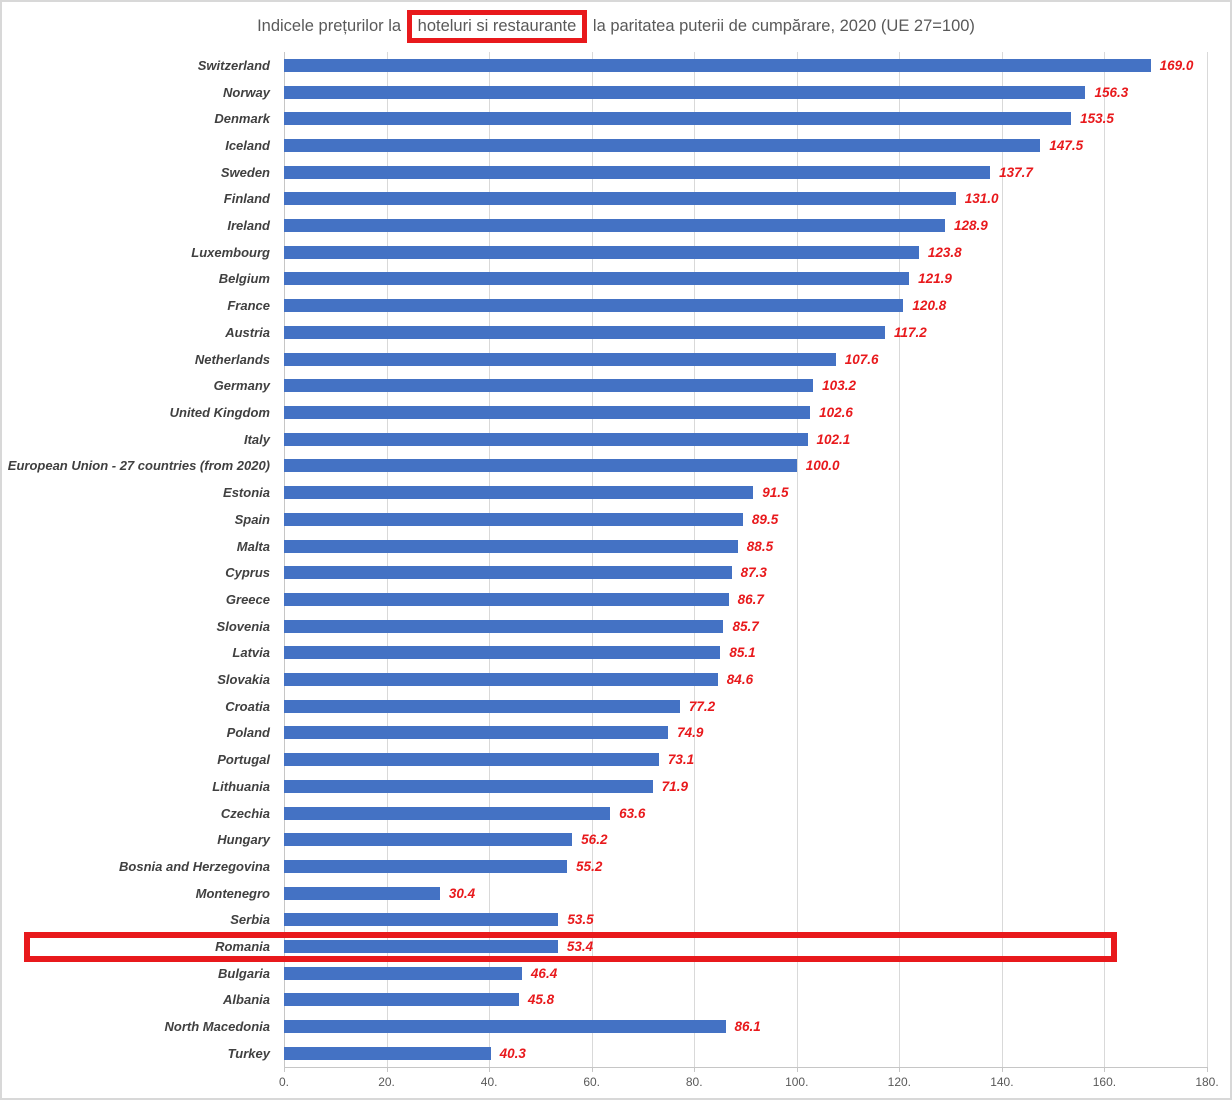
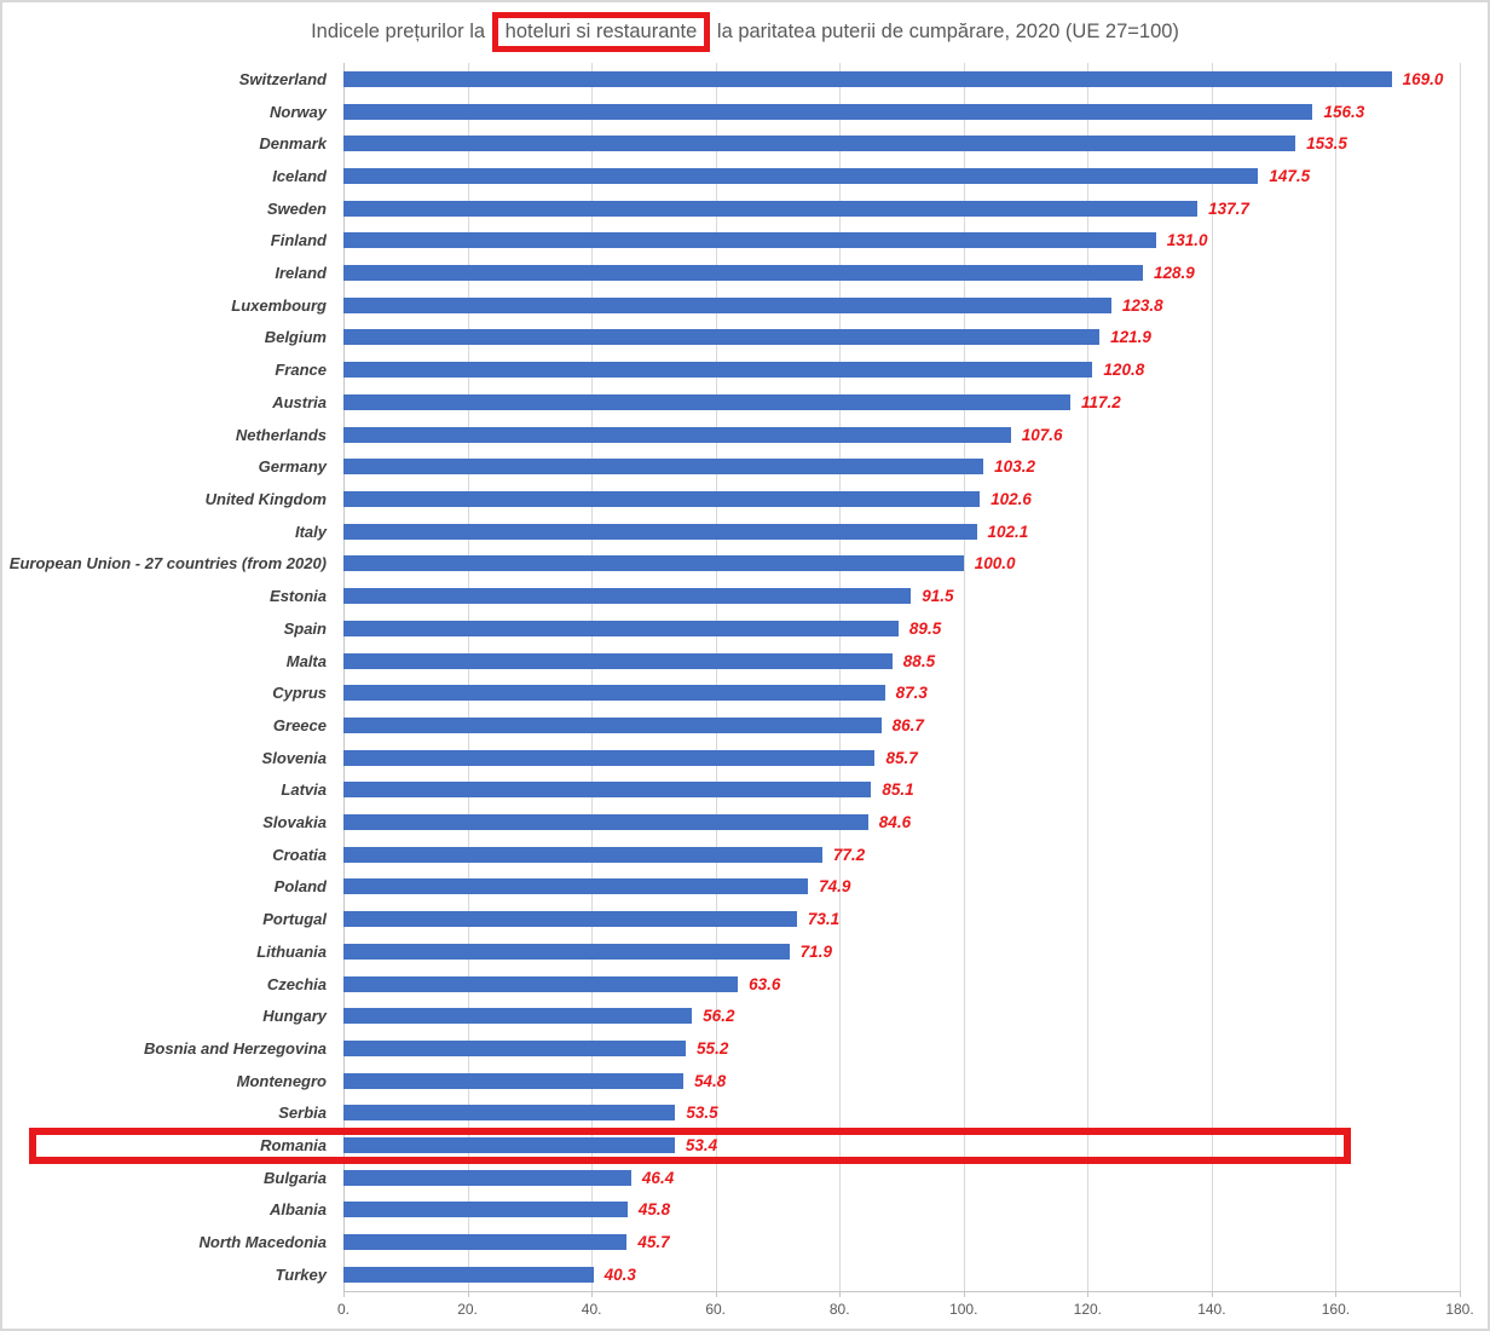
Montenegro: 30.4 -> 54.8
North Macedonia: 86.1 -> 45.7
